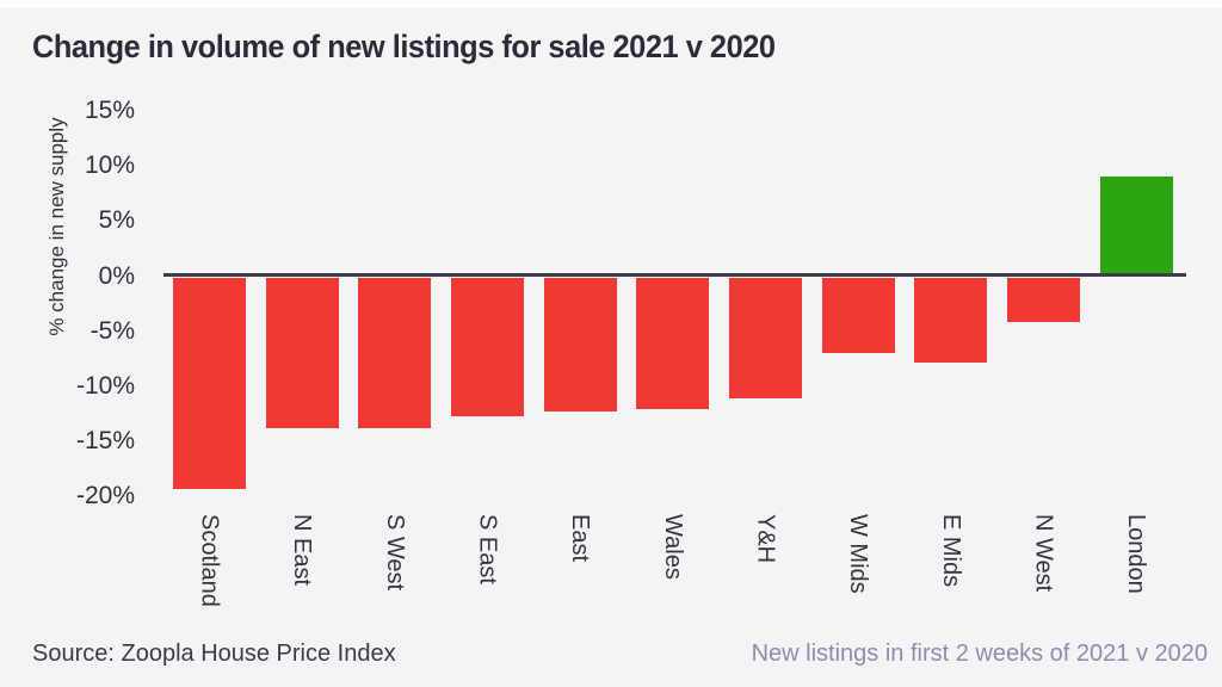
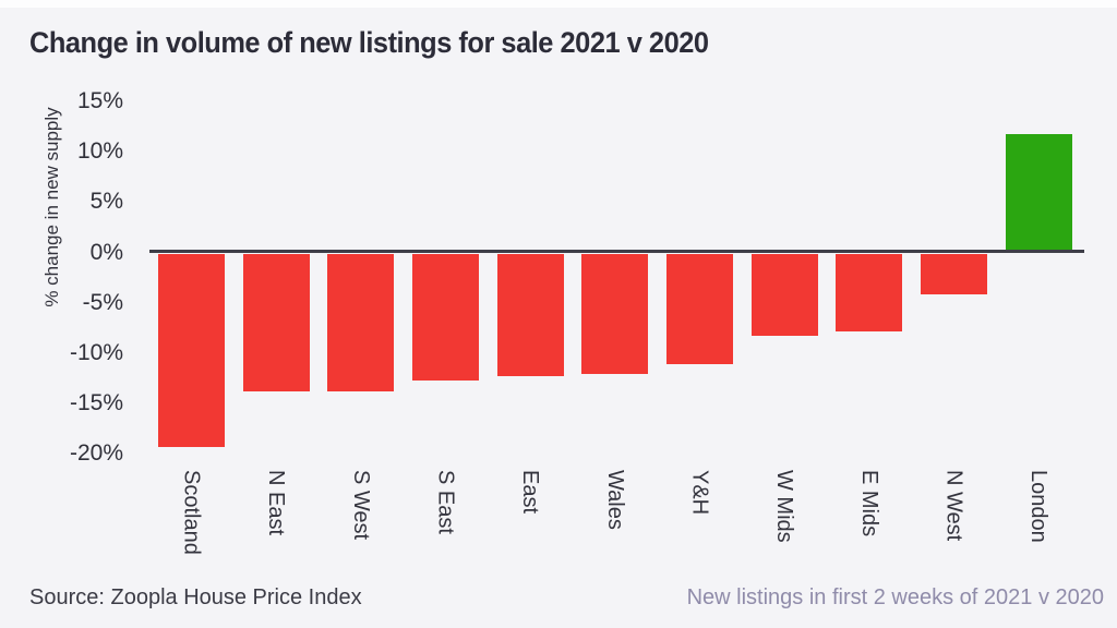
W Mids: -7% -> -8%
London: 9% -> 12%
